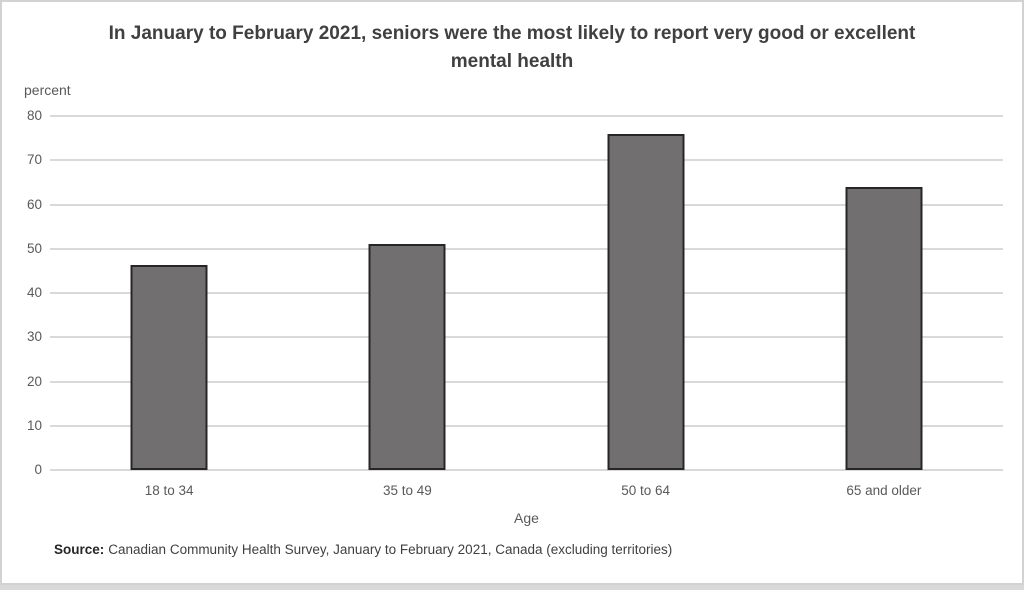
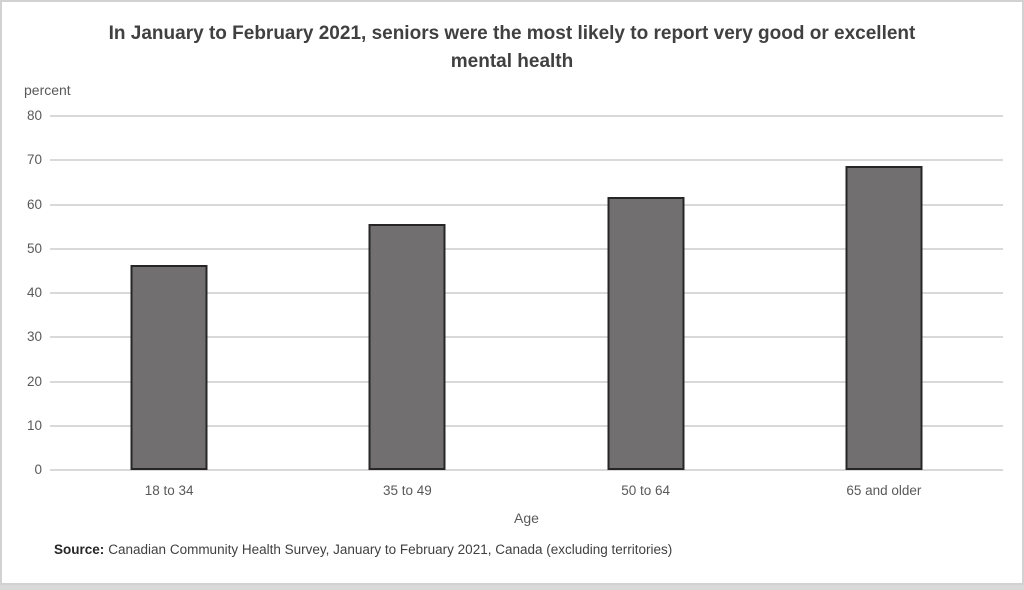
35 to 49: 51 -> 56
50 to 64: 76 -> 62
65 and older: 64 -> 69
